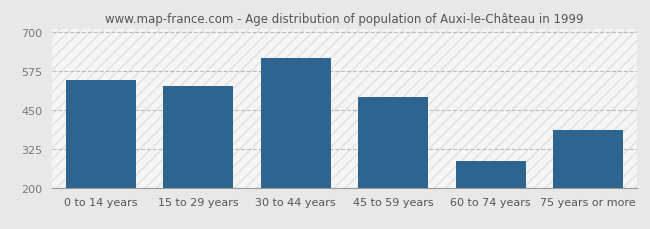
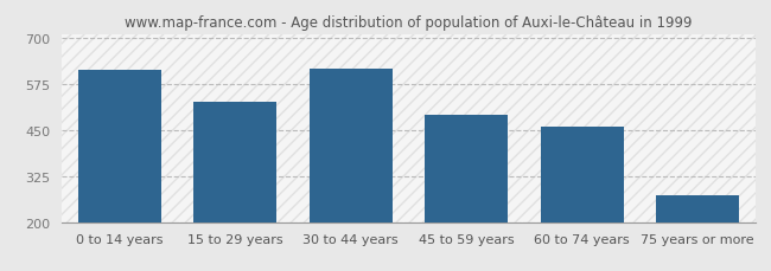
0 to 14 years: 545 -> 613
60 to 74 years: 285 -> 460
75 years or more: 385 -> 272
